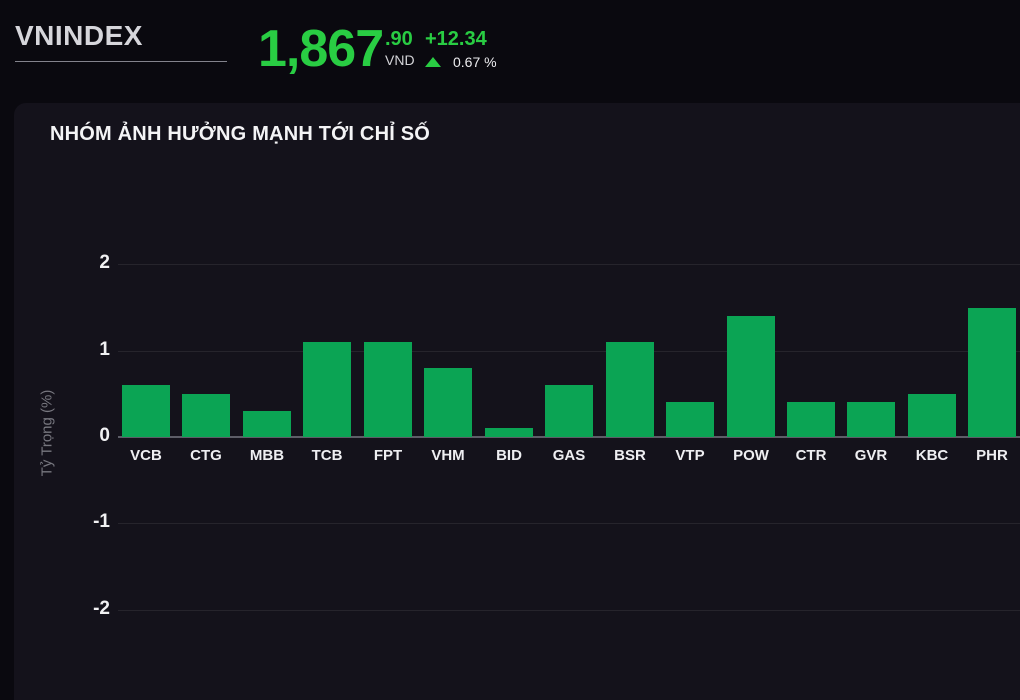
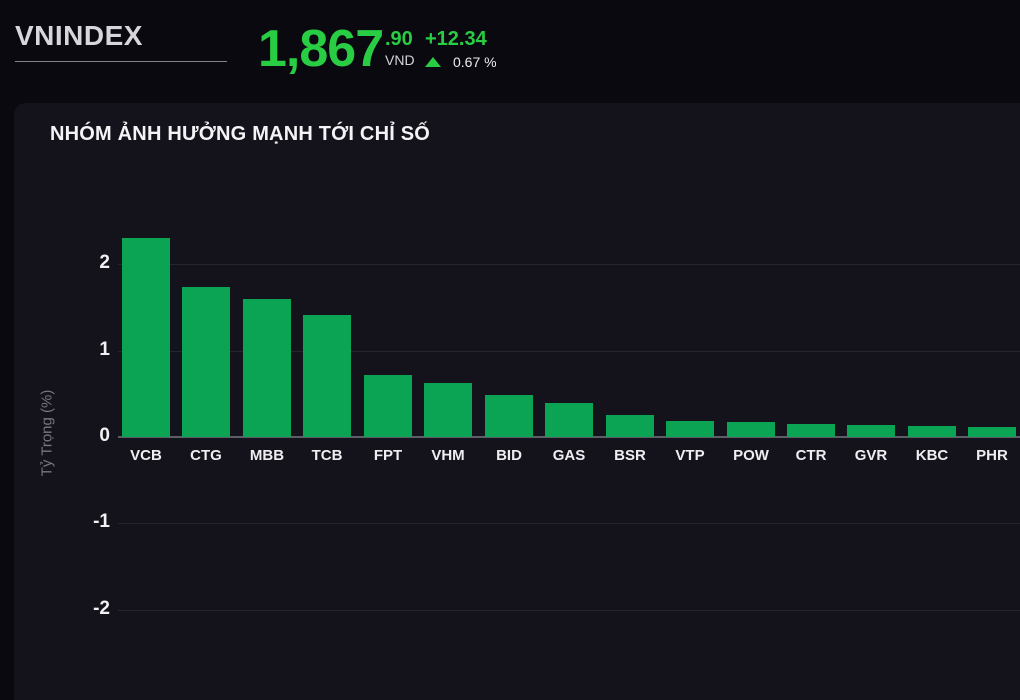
VCB: 0.6 -> 2.3
CTG: 0.5 -> 1.7
MBB: 0.3 -> 1.6
TCB: 1.1 -> 1.4
FPT: 1.1 -> 0.7
VHM: 0.8 -> 0.6
BID: 0.1 -> 0.5
GAS: 0.6 -> 0.4
BSR: 1.1 -> 0.2
VTP: 0.4 -> 0.2
POW: 1.4 -> 0.2
CTR: 0.4 -> 0.1
GVR: 0.4 -> 0.1
KBC: 0.5 -> 0.1
PHR: 1.5 -> 0.1
